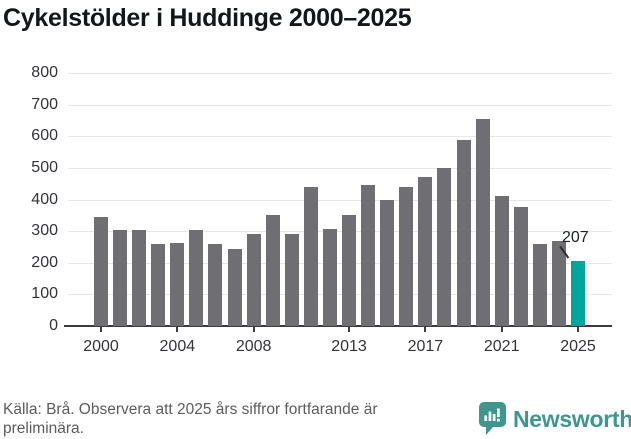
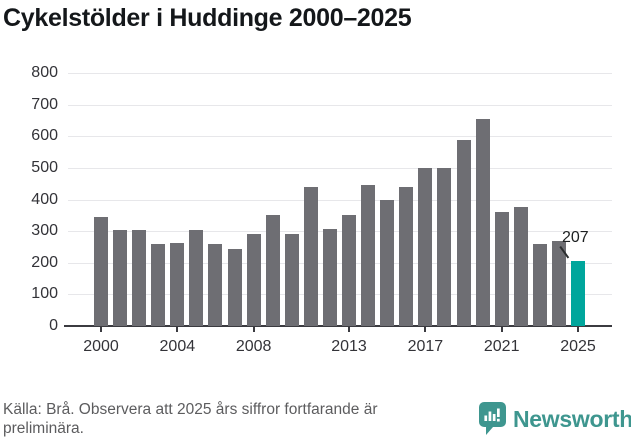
2017: 470 -> 500
2021: 410 -> 360
